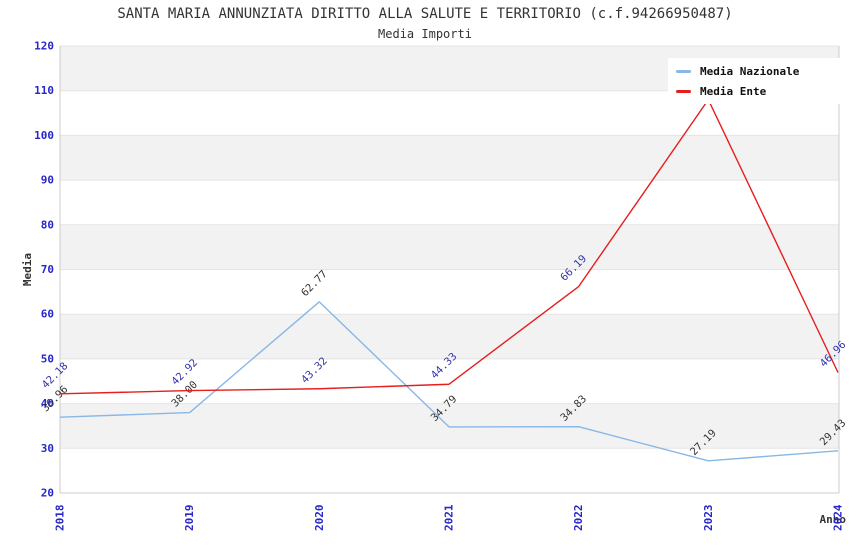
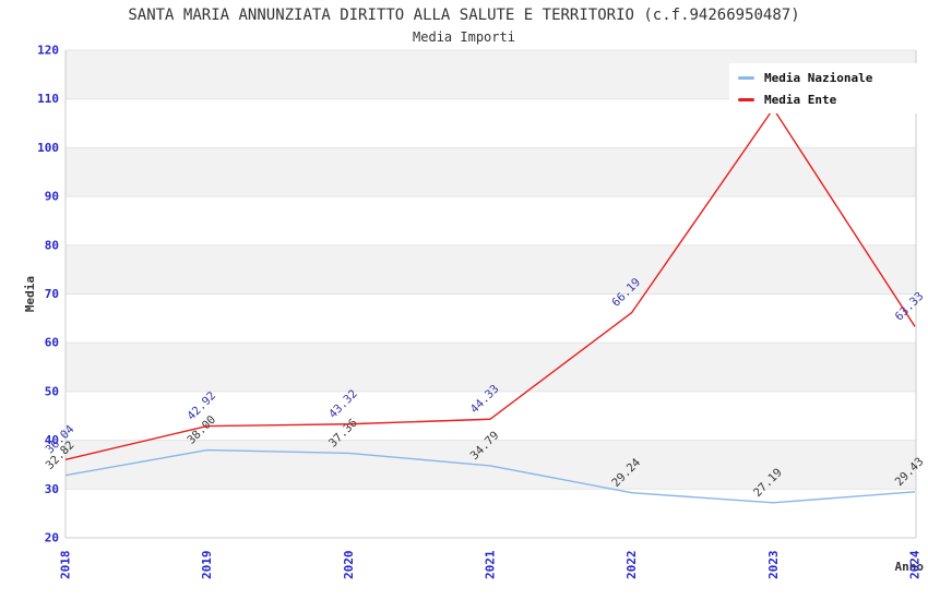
Media Nazionale/2018: 36.96 -> 32.82
Media Ente/2018: 42.18 -> 36.04
Media Nazionale/2020: 62.77 -> 37.36
Media Nazionale/2022: 34.83 -> 29.24
Media Ente/2024: 46.96 -> 63.33
